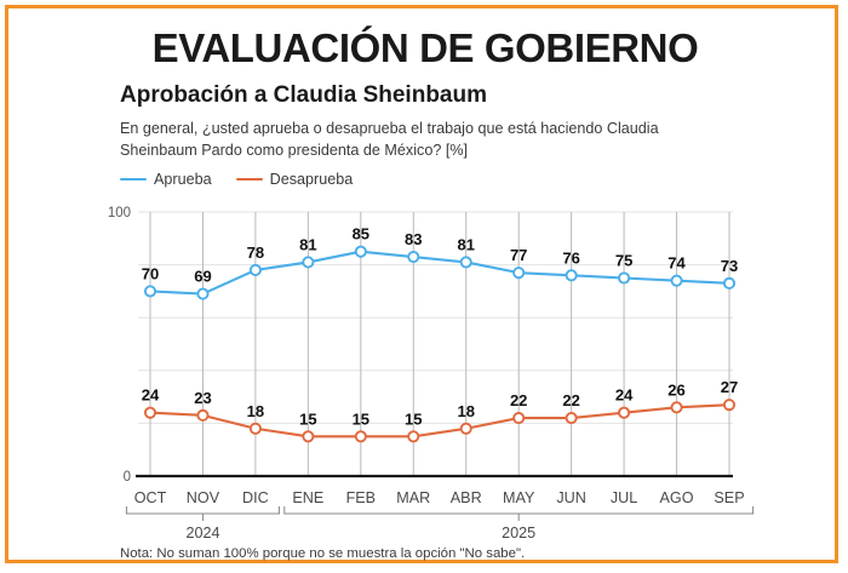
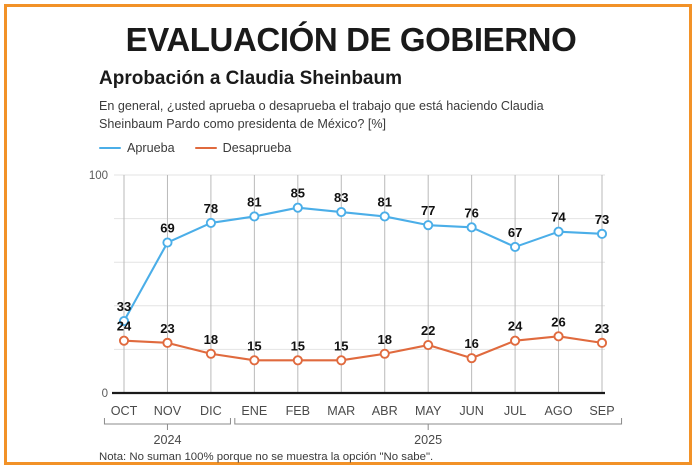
Aprueba/OCT: 70 -> 33
Desaprueba/JUN: 22 -> 16
Aprueba/JUL: 75 -> 67
Desaprueba/SEP: 27 -> 23
